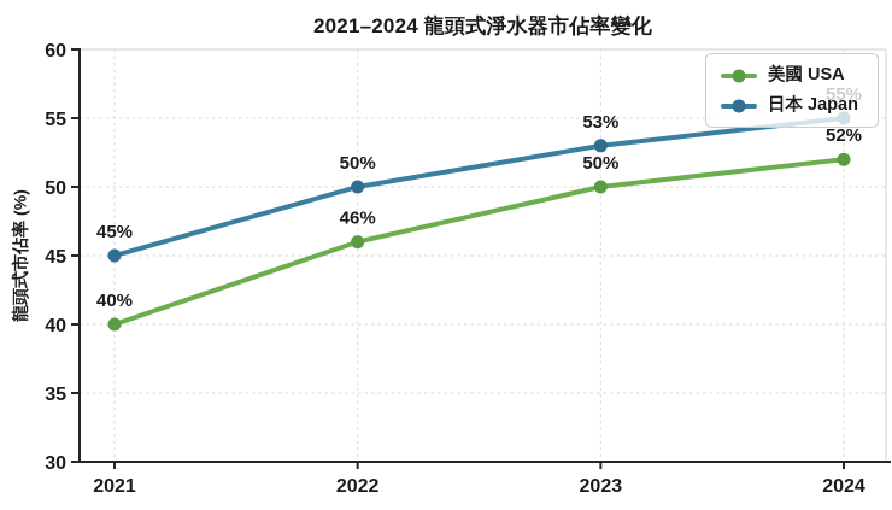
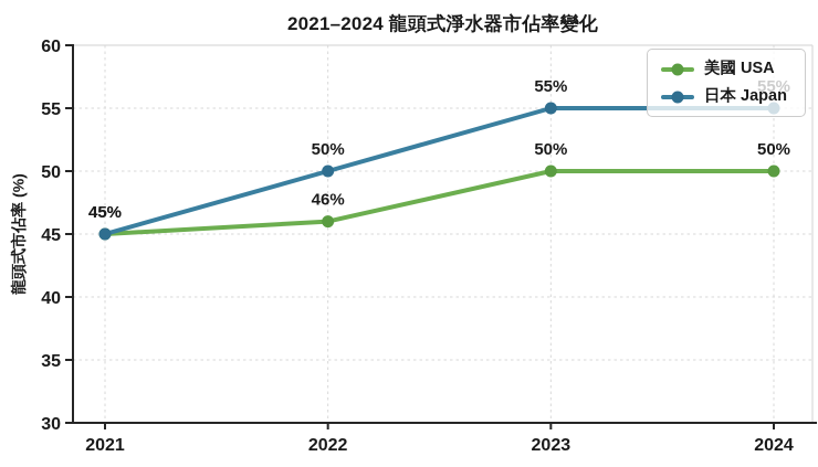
美國 USA/2021: 40% -> 45%
日本 Japan/2023: 53% -> 55%
美國 USA/2024: 52% -> 50%
